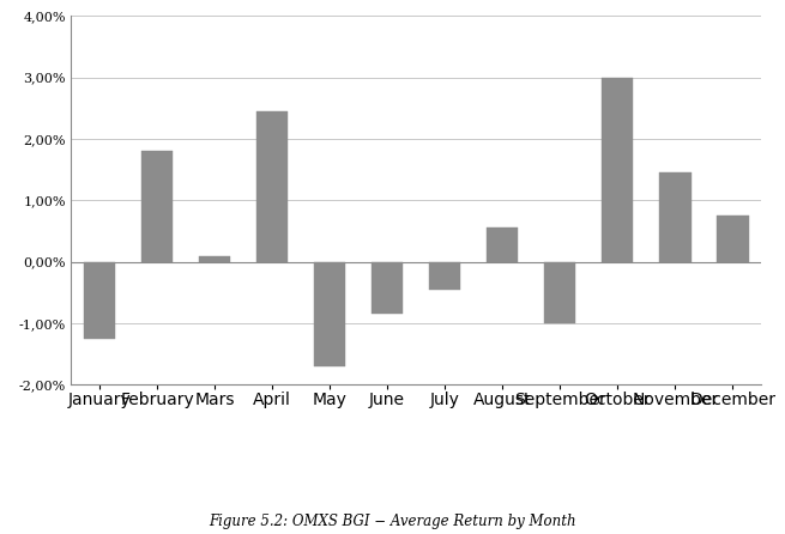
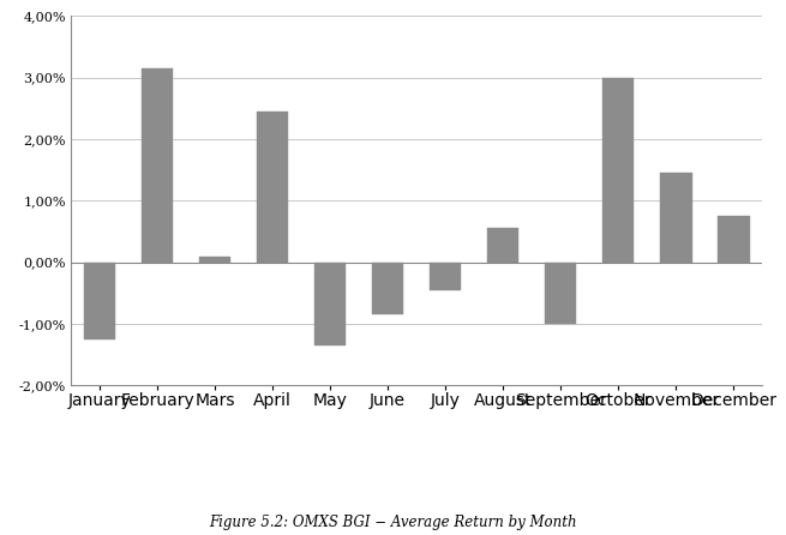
February: 1,80% -> 3,15%
May: -1,70% -> -1,35%
